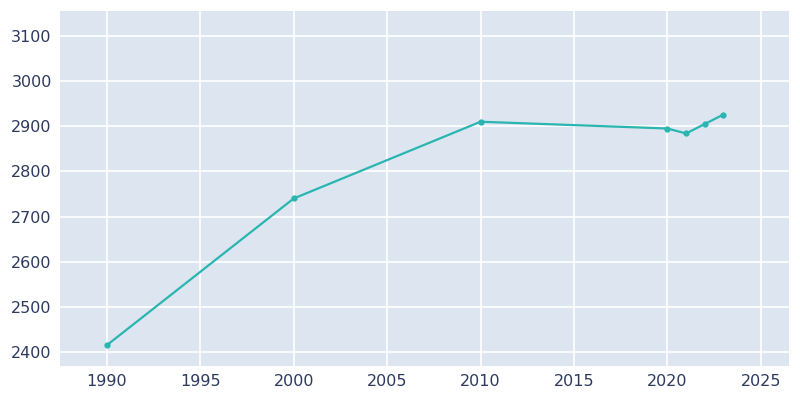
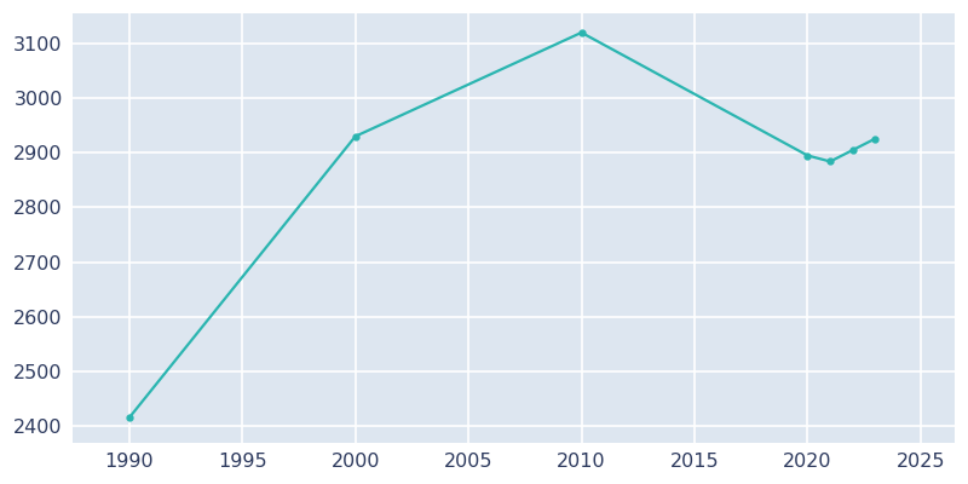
2000: 2740 -> 2930
2010: 2910 -> 3120
